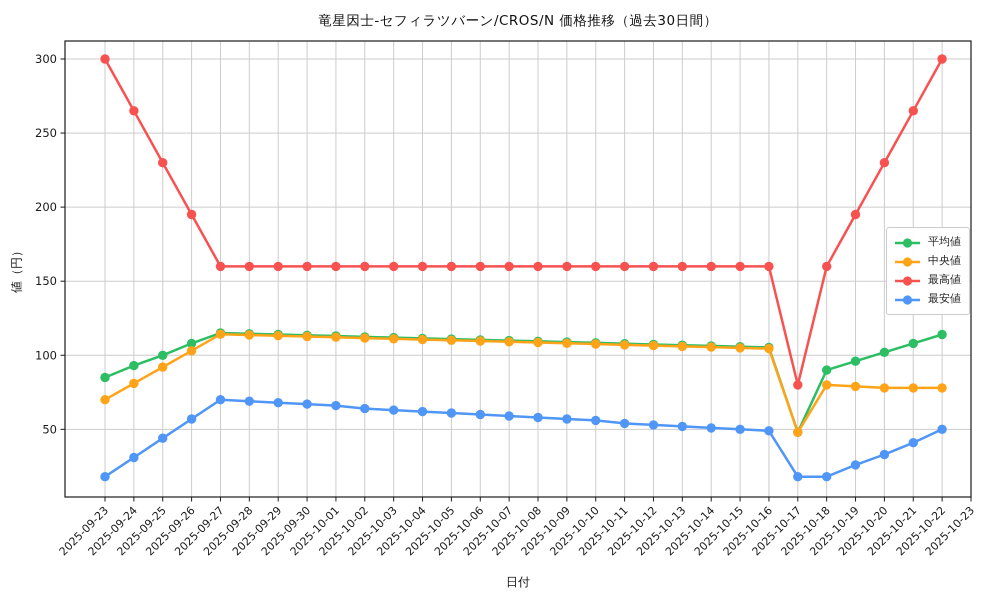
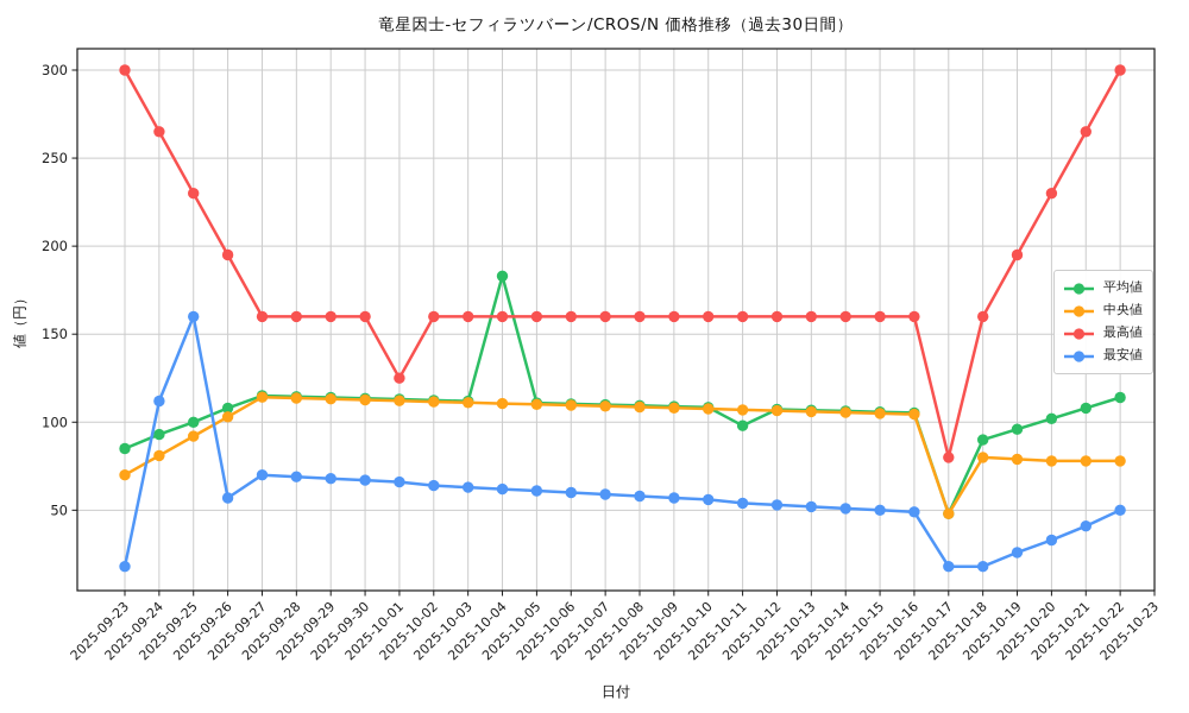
最安値/2025-09-24: 31 -> 112
最安値/2025-09-25: 44 -> 160
最高値/2025-10-01: 160 -> 125
平均値/2025-10-04: 111 -> 183
平均値/2025-10-11: 108 -> 98
